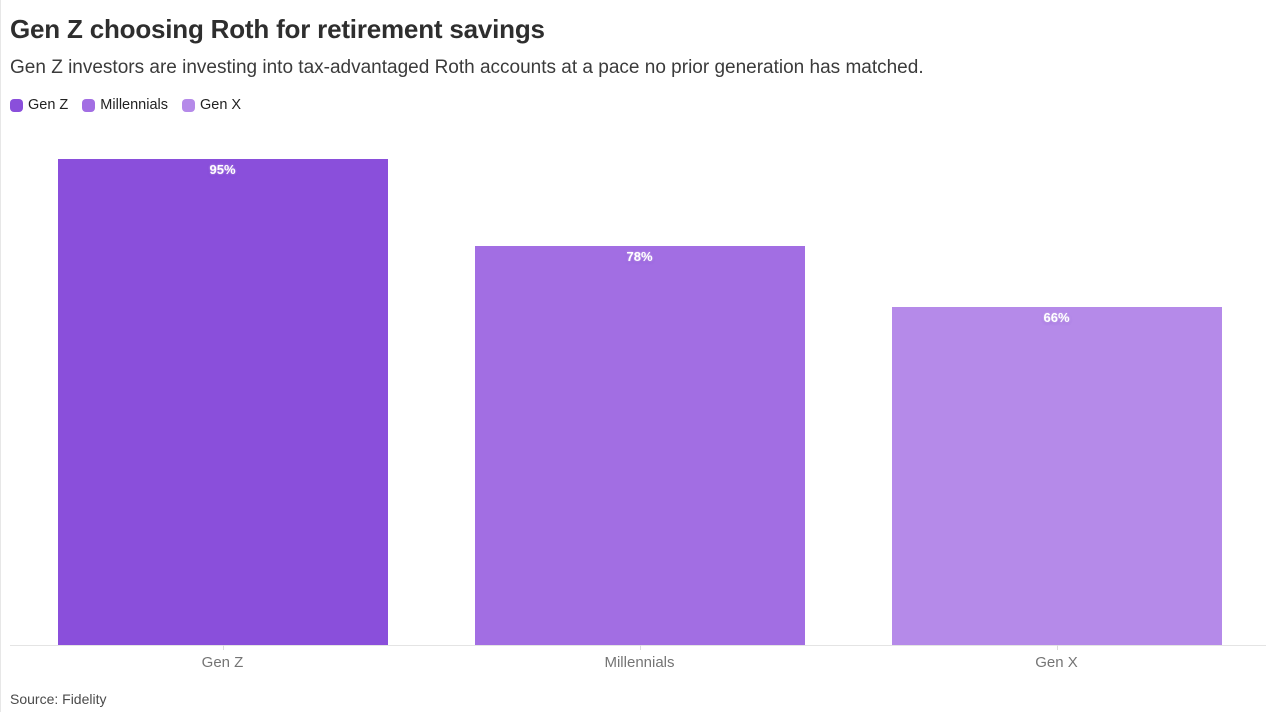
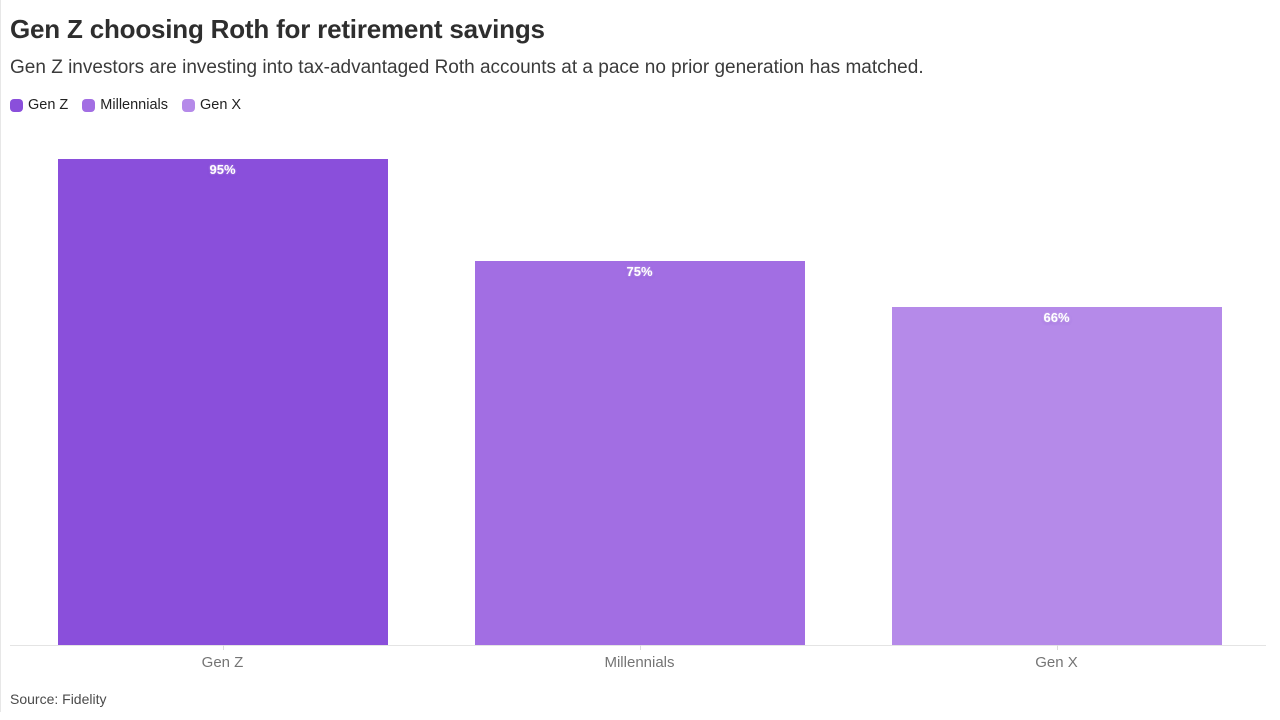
Millennials: 78% -> 75%
